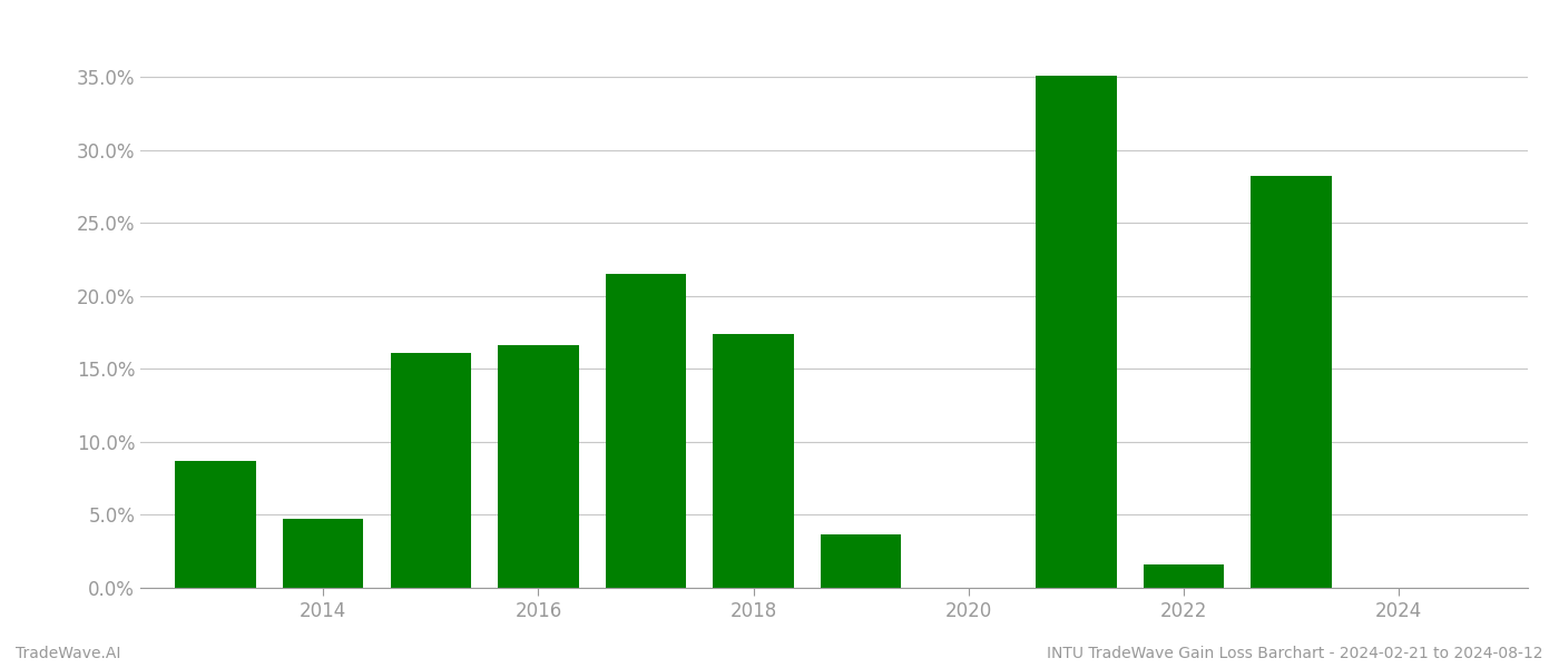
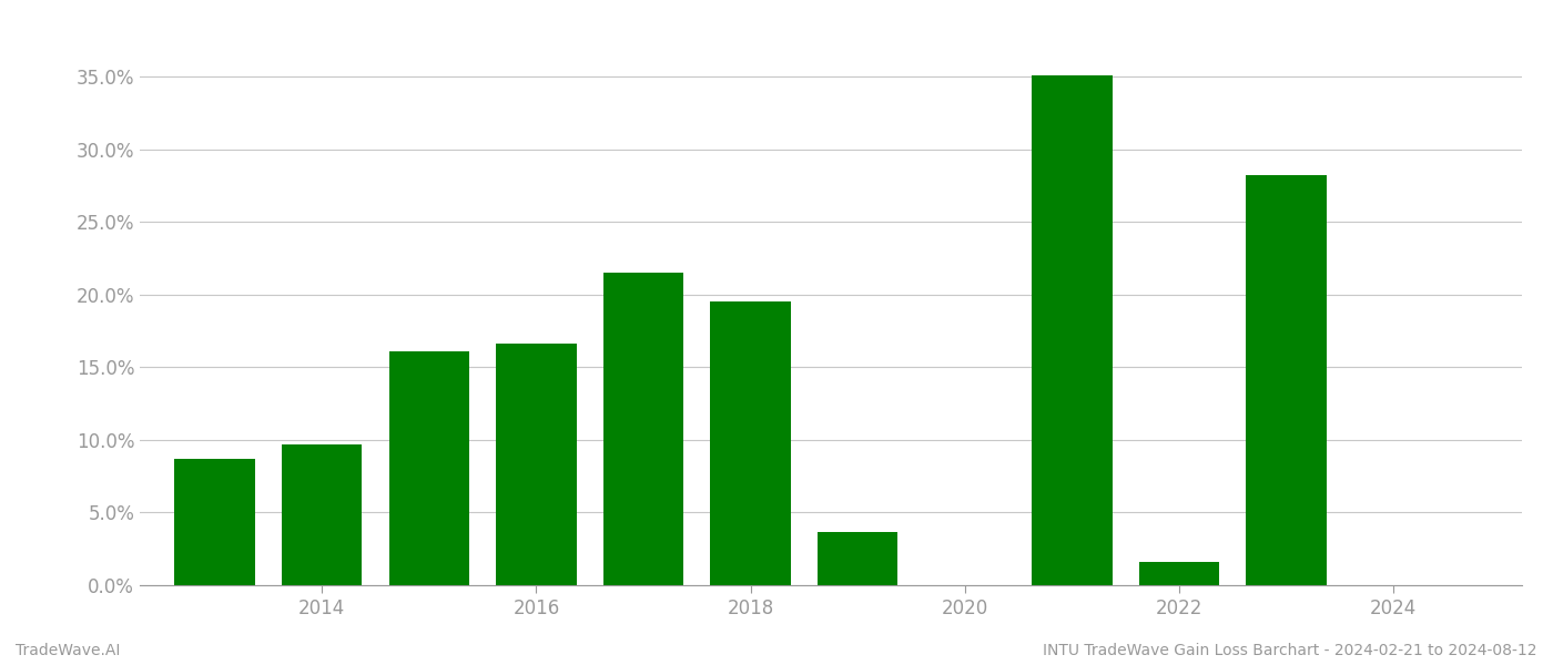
2014: 4.7% -> 9.7%
2018: 17.4% -> 19.5%
